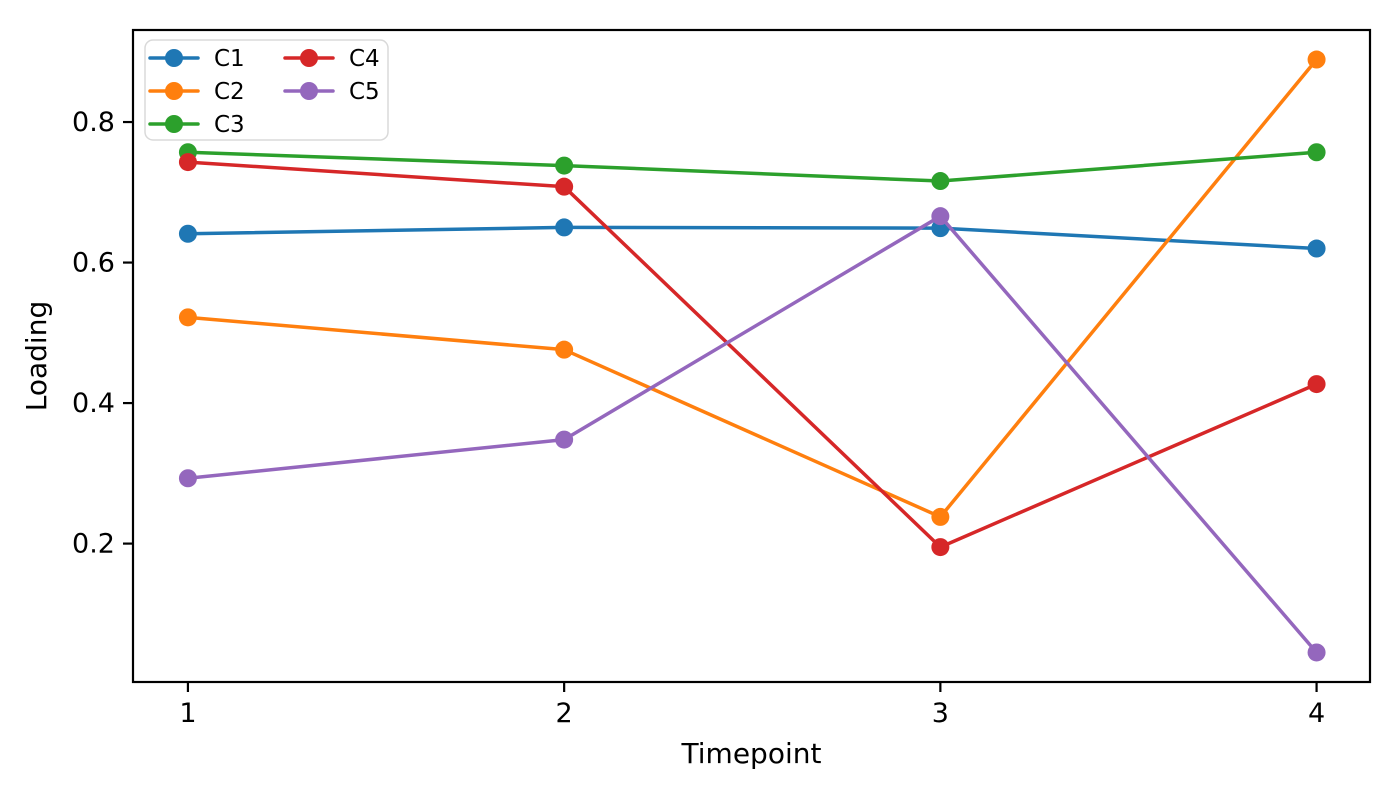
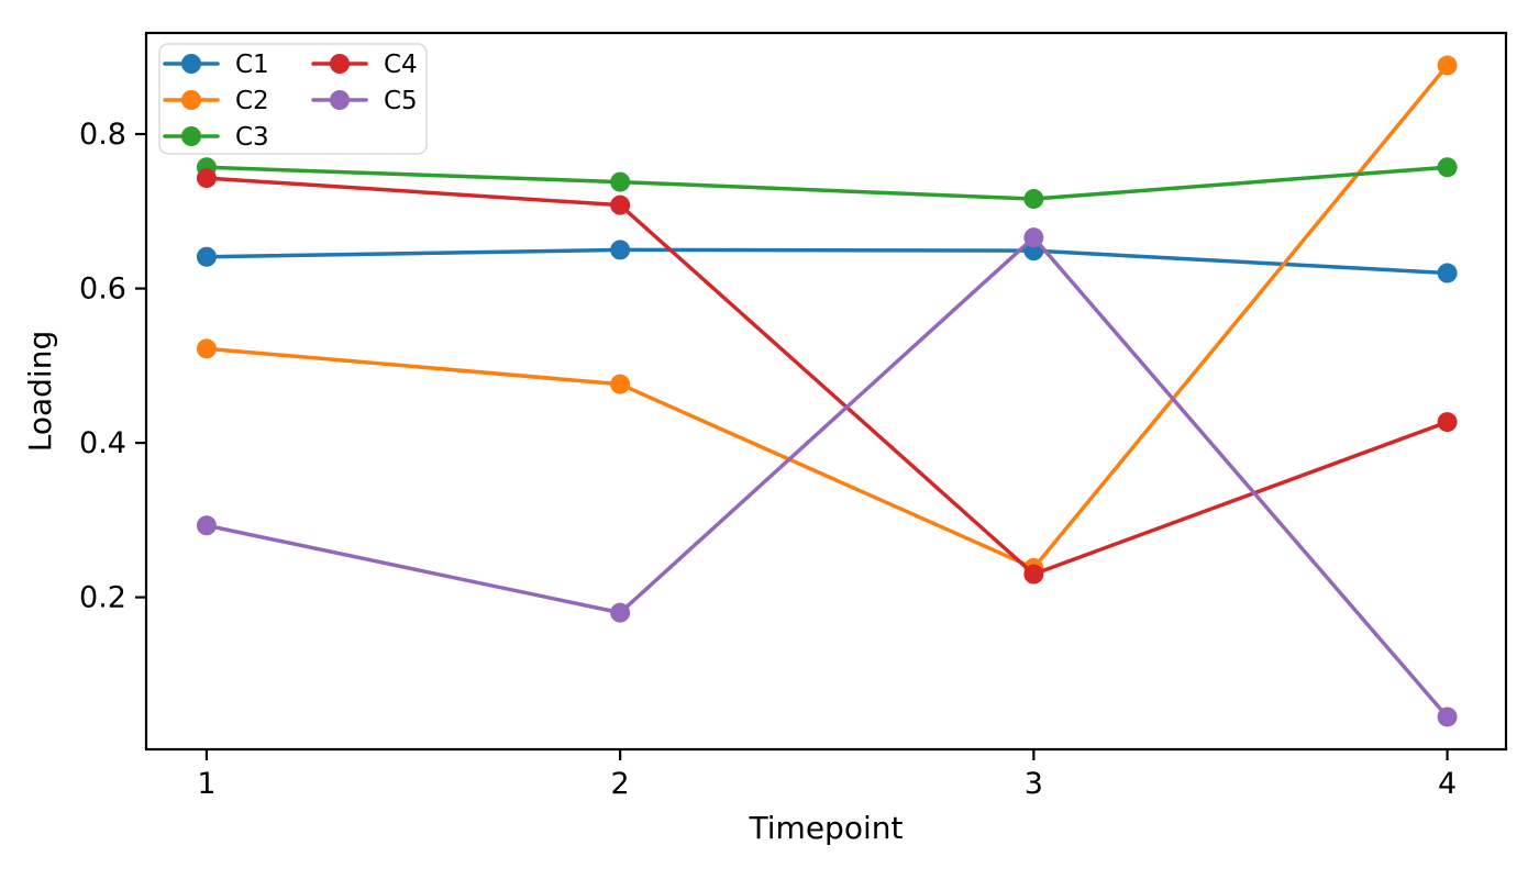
C5/2: 0.35 -> 0.18
C4/3: 0.20 -> 0.23
